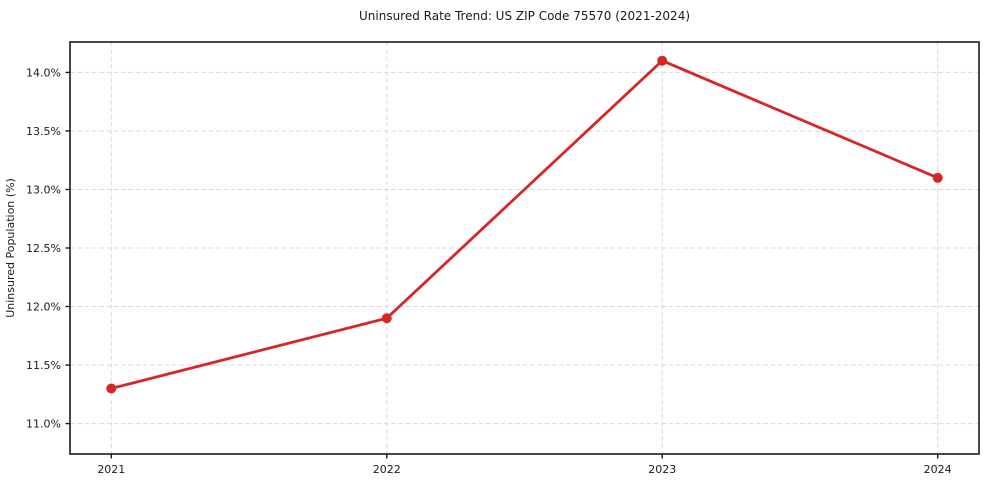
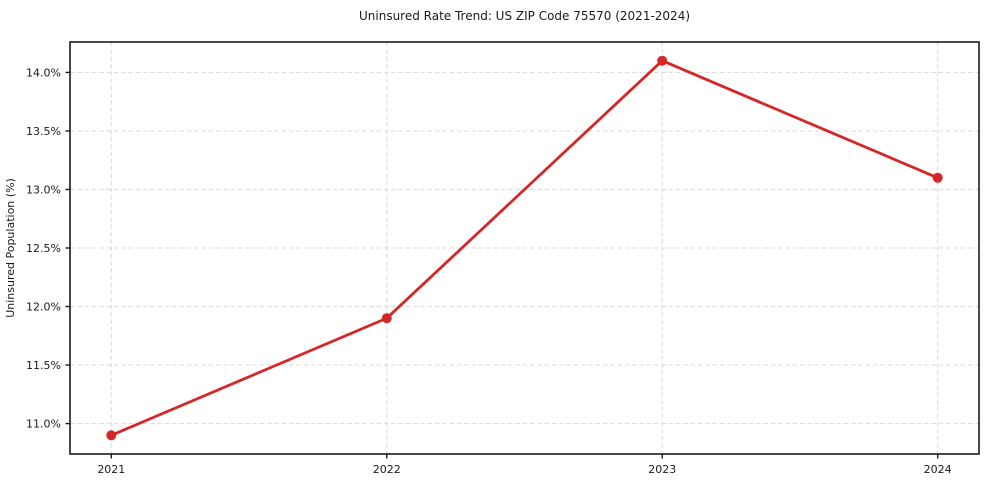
2021: 11.3% -> 10.9%
